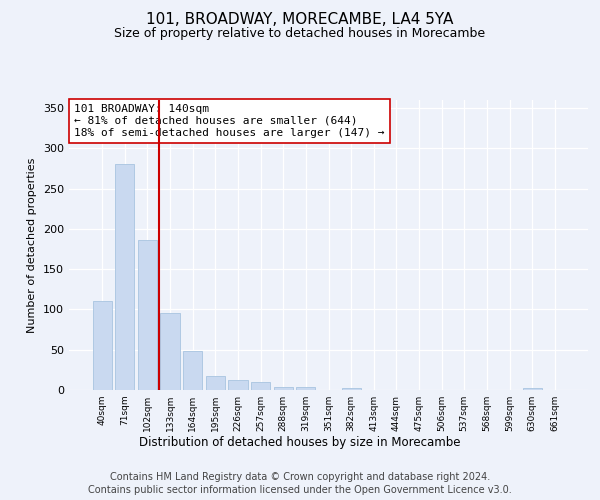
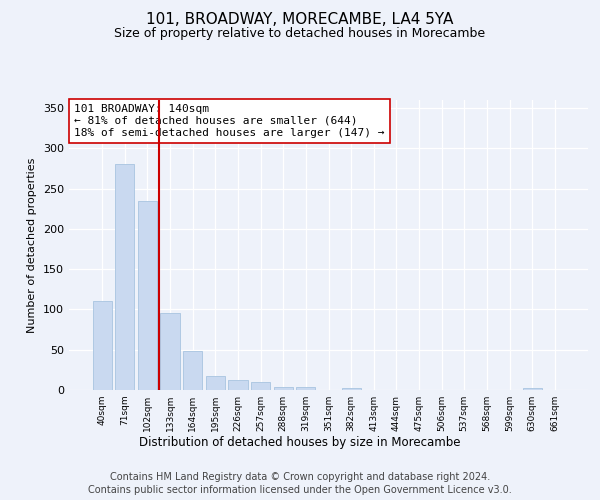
102sqm: 186 -> 235
